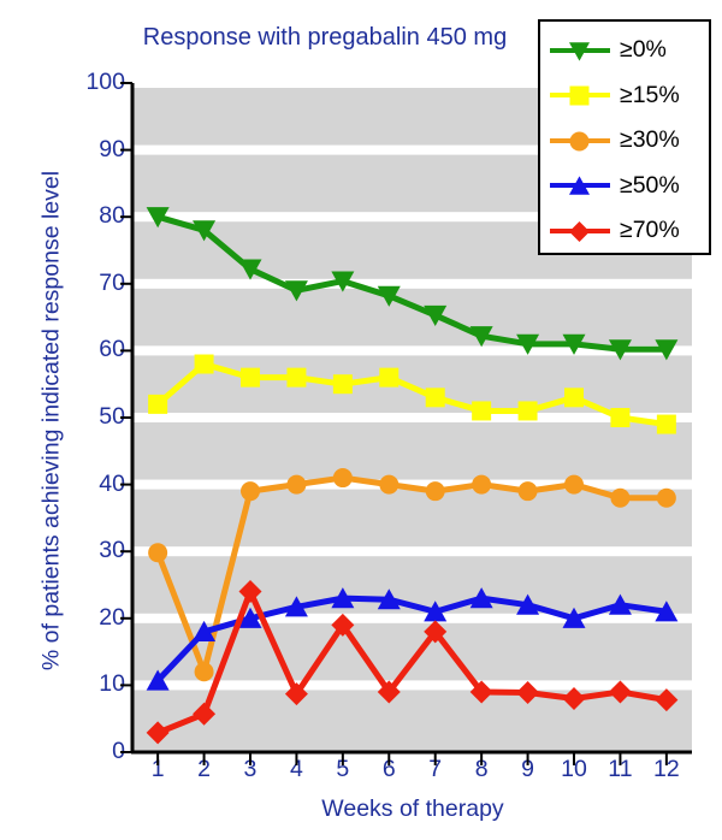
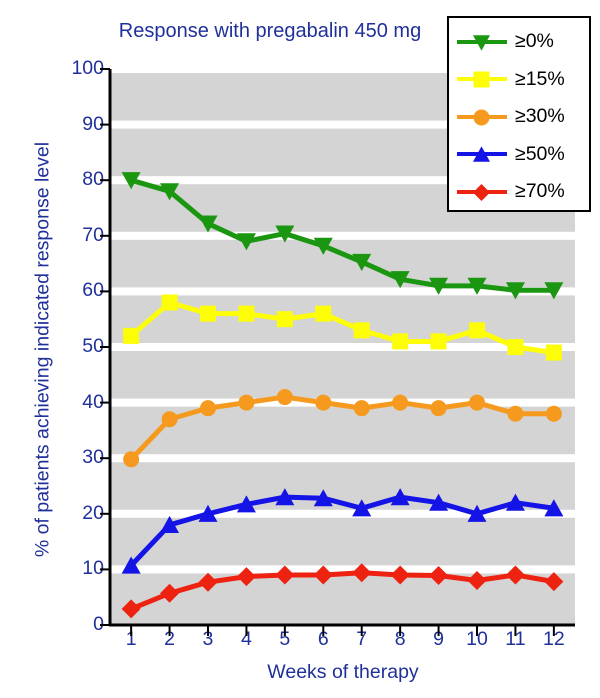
≥30%/2: 12 -> 37
≥70%/3: 24 -> 8
≥70%/5: 19 -> 9
≥70%/7: 18 -> 9
